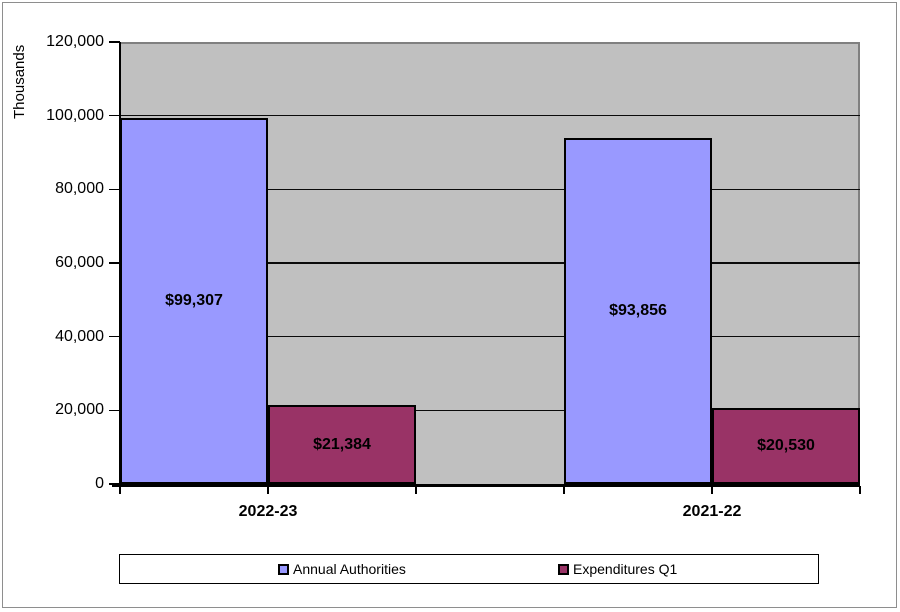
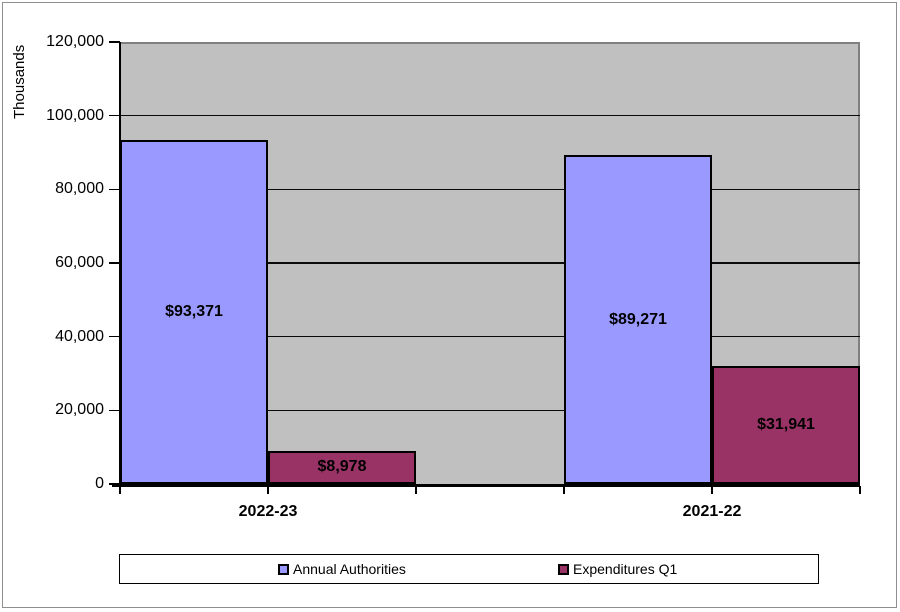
Annual Authorities/2022-23: $99,307 -> $93,371
Expenditures Q1/2022-23: $21,384 -> $8,978
Annual Authorities/2021-22: $93,856 -> $89,271
Expenditures Q1/2021-22: $20,530 -> $31,941
